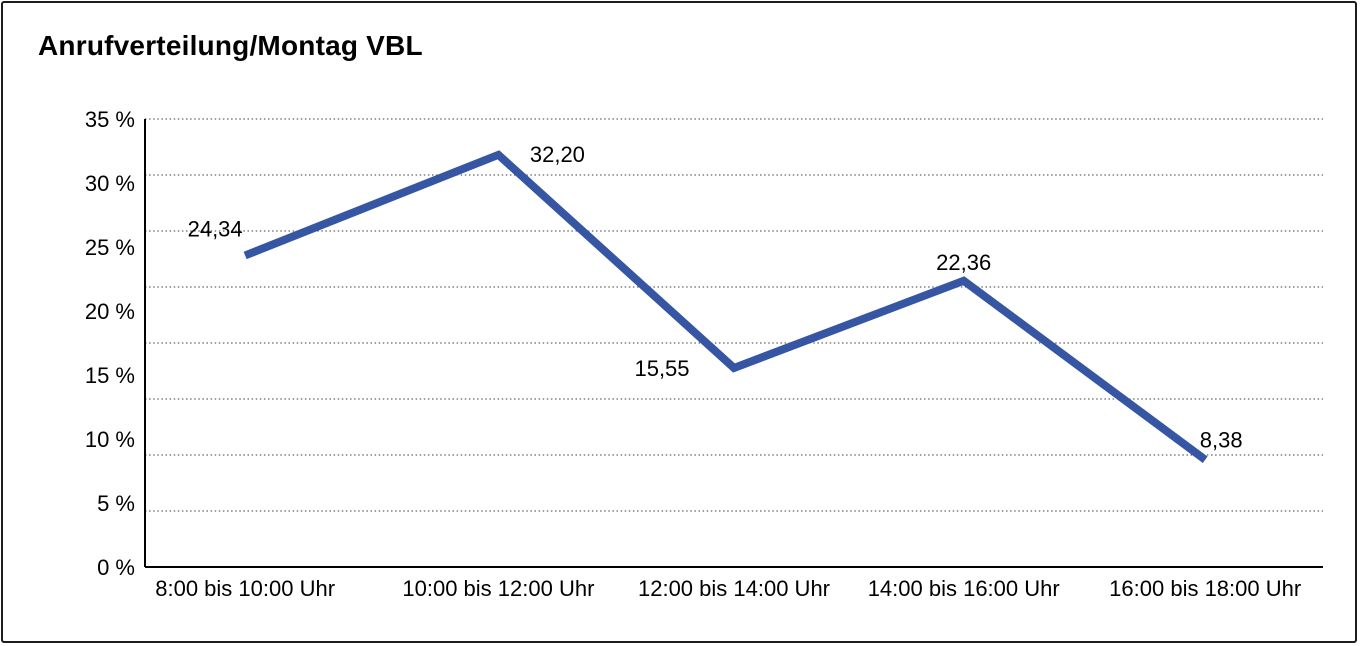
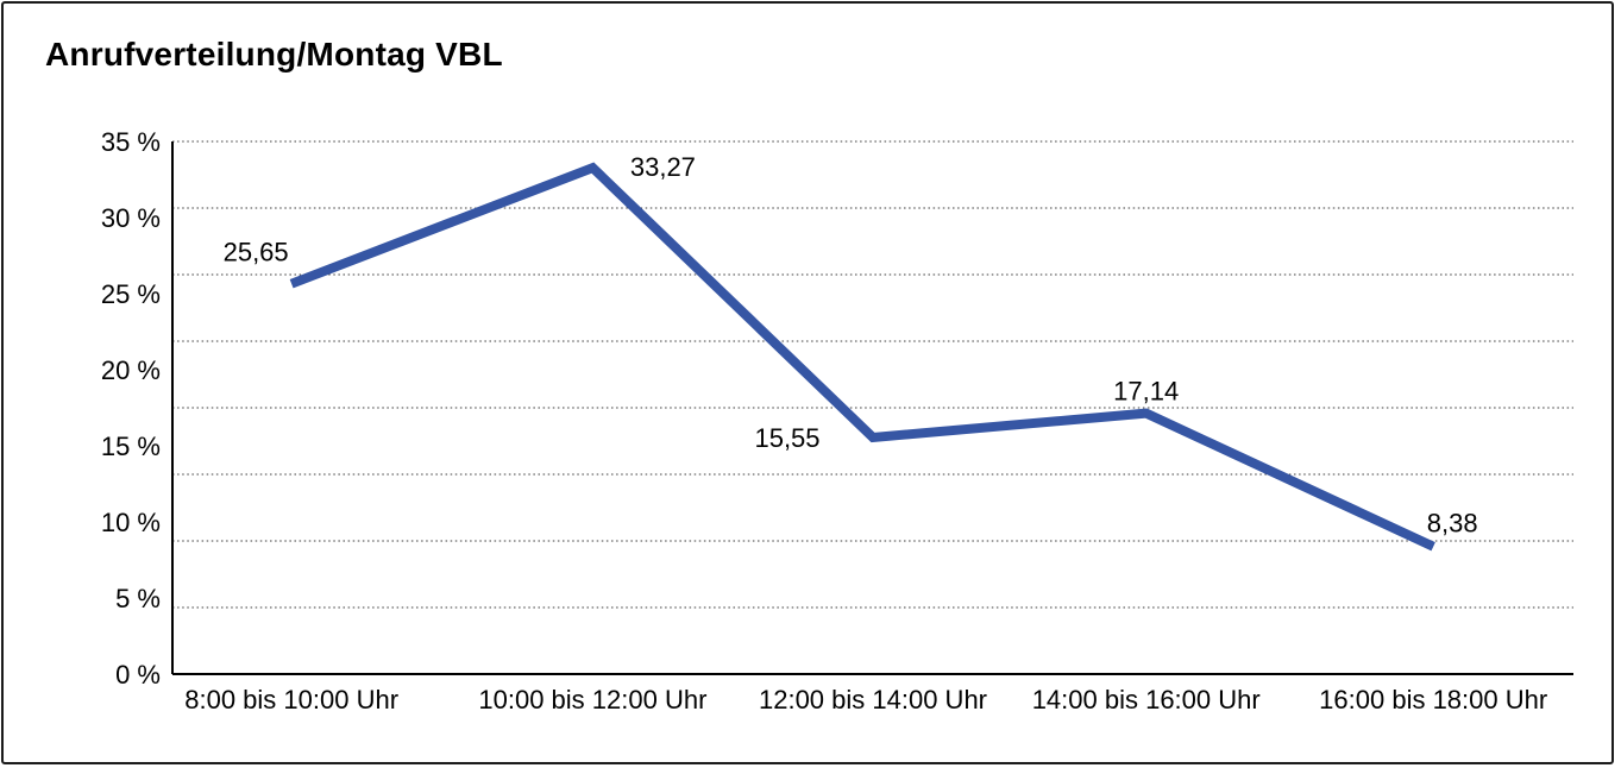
8:00 bis 10:00 Uhr: 24,34 -> 25,65
10:00 bis 12:00 Uhr: 32,20 -> 33,27
14:00 bis 16:00 Uhr: 22,36 -> 17,14
